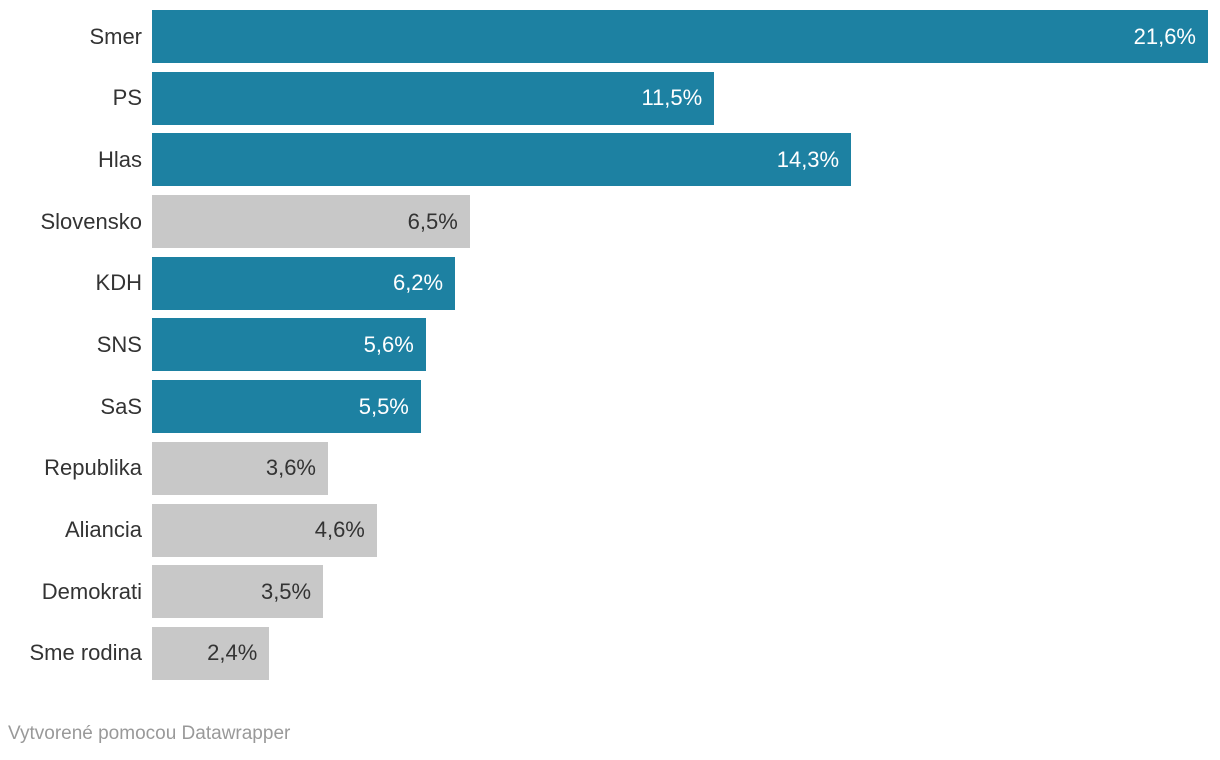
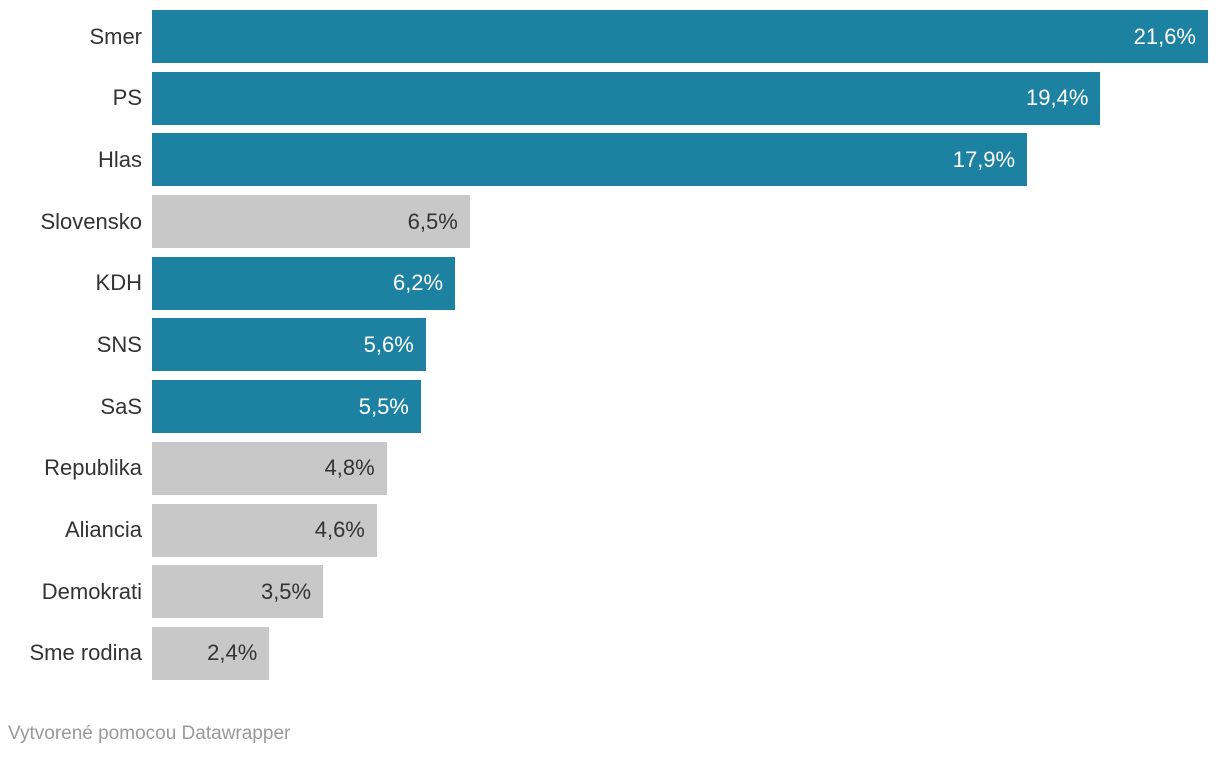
PS: 11,5% -> 19,4%
Hlas: 14,3% -> 17,9%
Republika: 3,6% -> 4,8%
